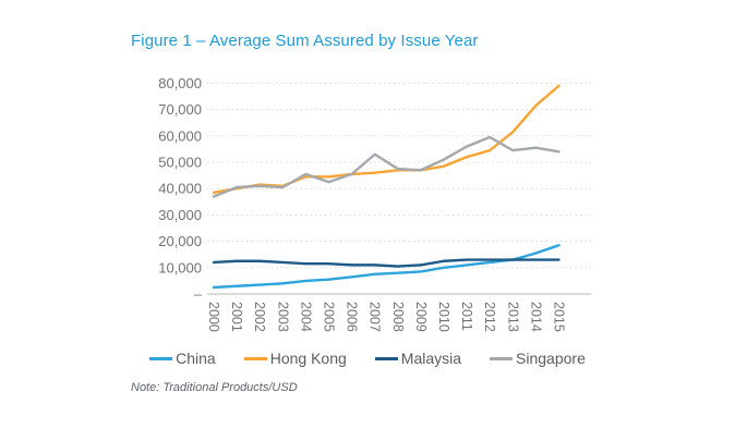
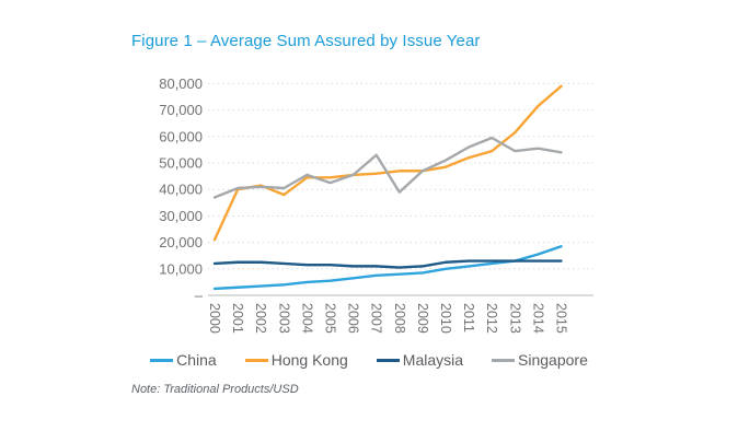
Hong Kong/2000: 38000 -> 21000
Hong Kong/2003: 41000 -> 38000
Singapore/2008: 48000 -> 39000
